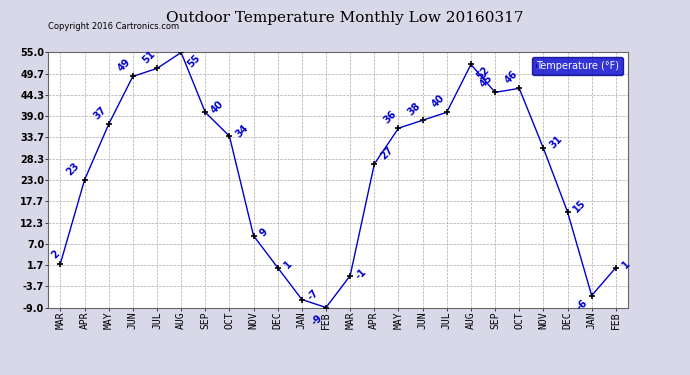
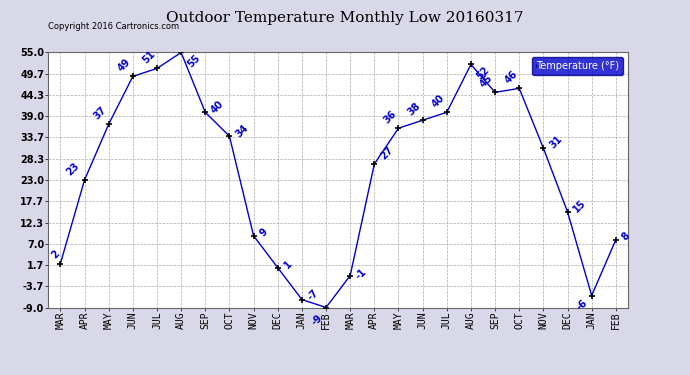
FEB: 1 -> 8
